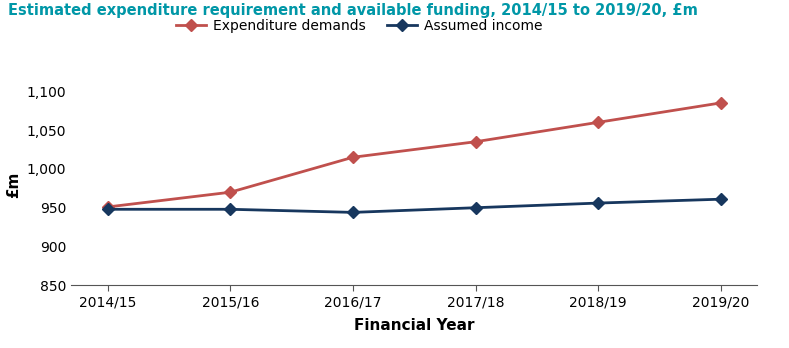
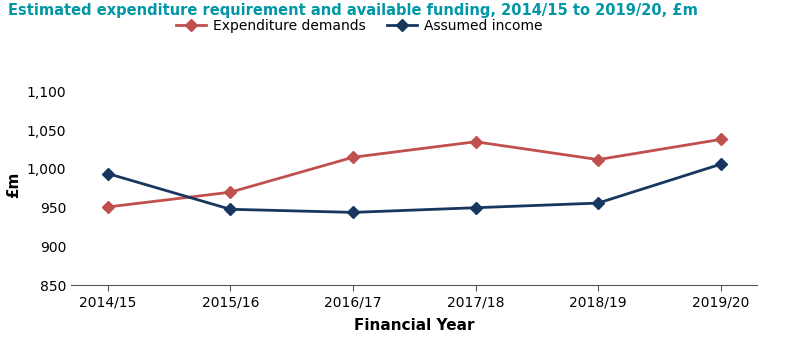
Assumed income/2014/15: 948 -> 994
Expenditure demands/2018/19: 1,060 -> 1,012
Expenditure demands/2019/20: 1,085 -> 1,038
Assumed income/2019/20: 961 -> 1,006
